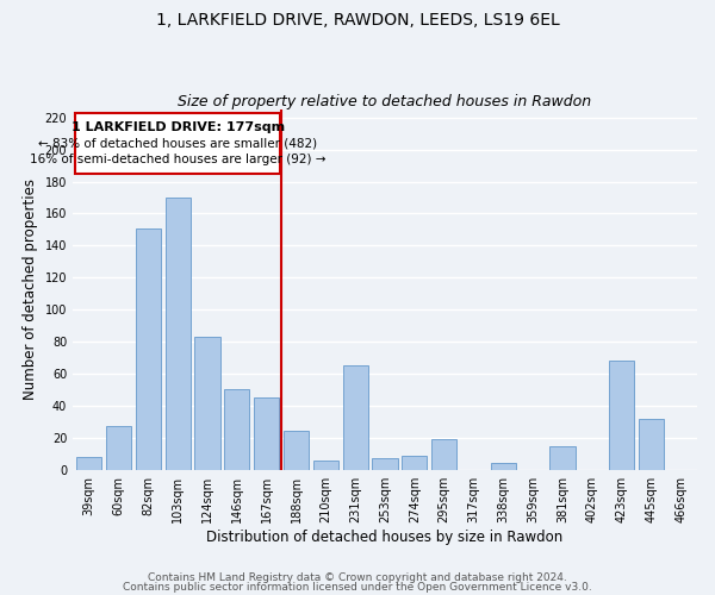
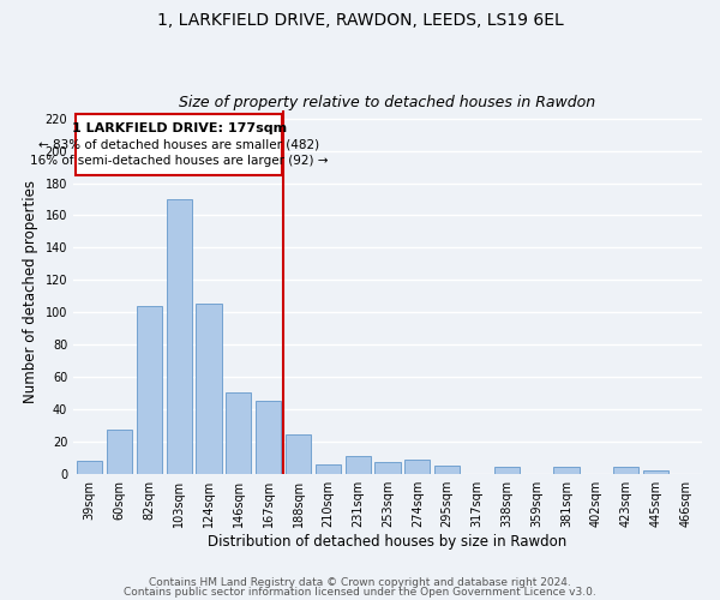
82sqm: 151 -> 104
124sqm: 83 -> 105
231sqm: 65 -> 11
295sqm: 19 -> 5
381sqm: 15 -> 4
423sqm: 68 -> 4
445sqm: 32 -> 2
